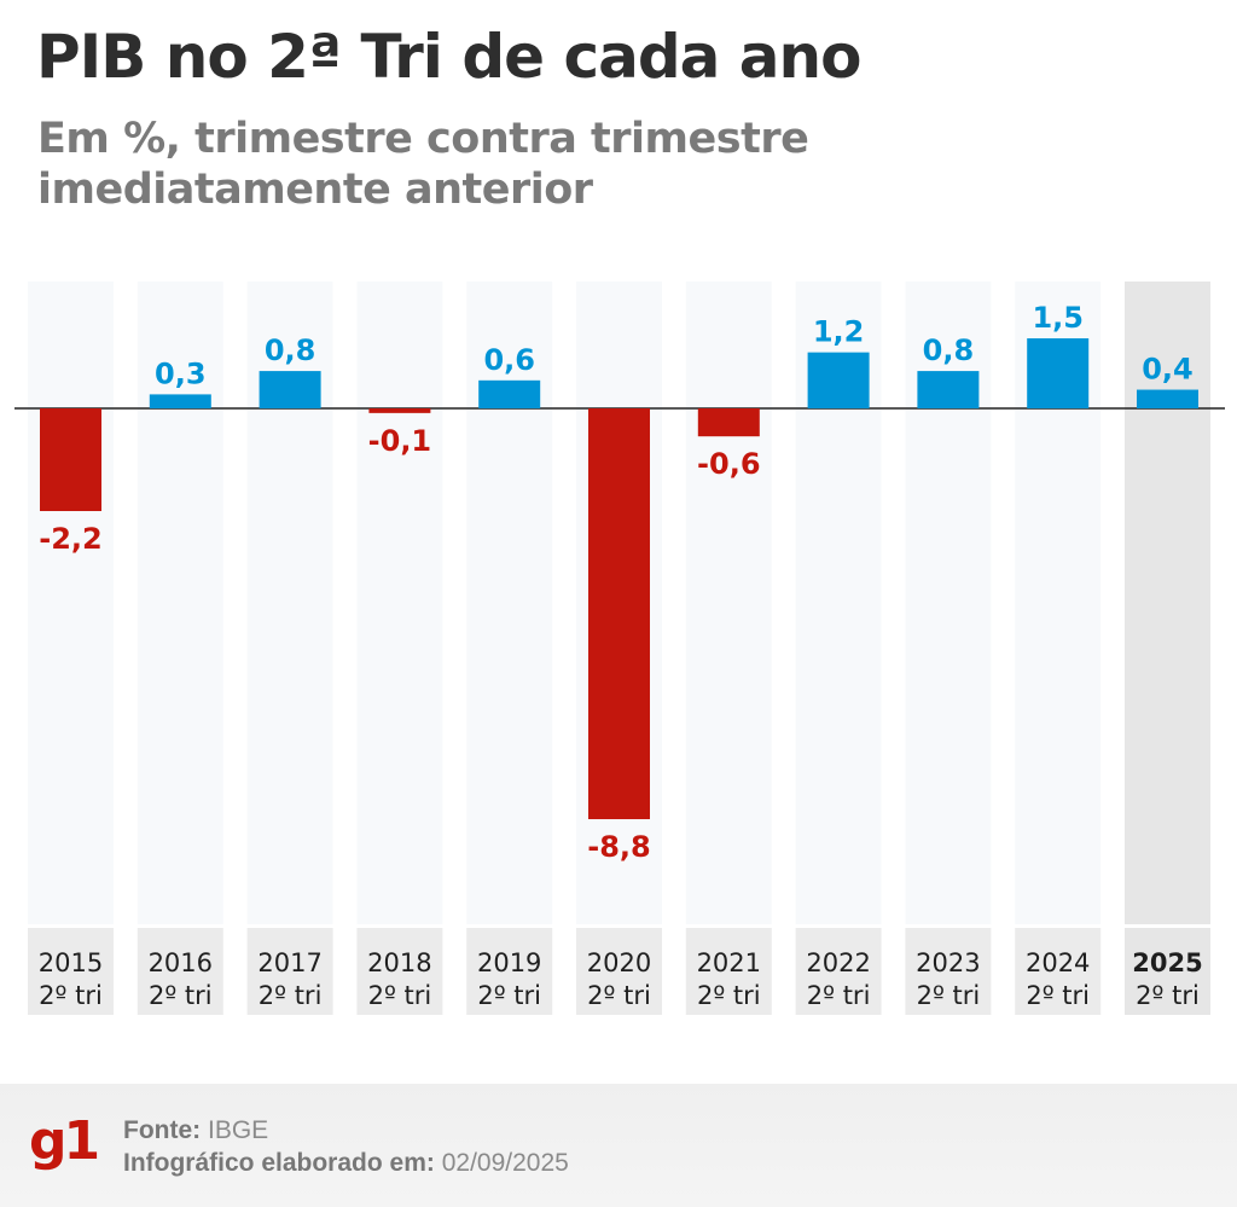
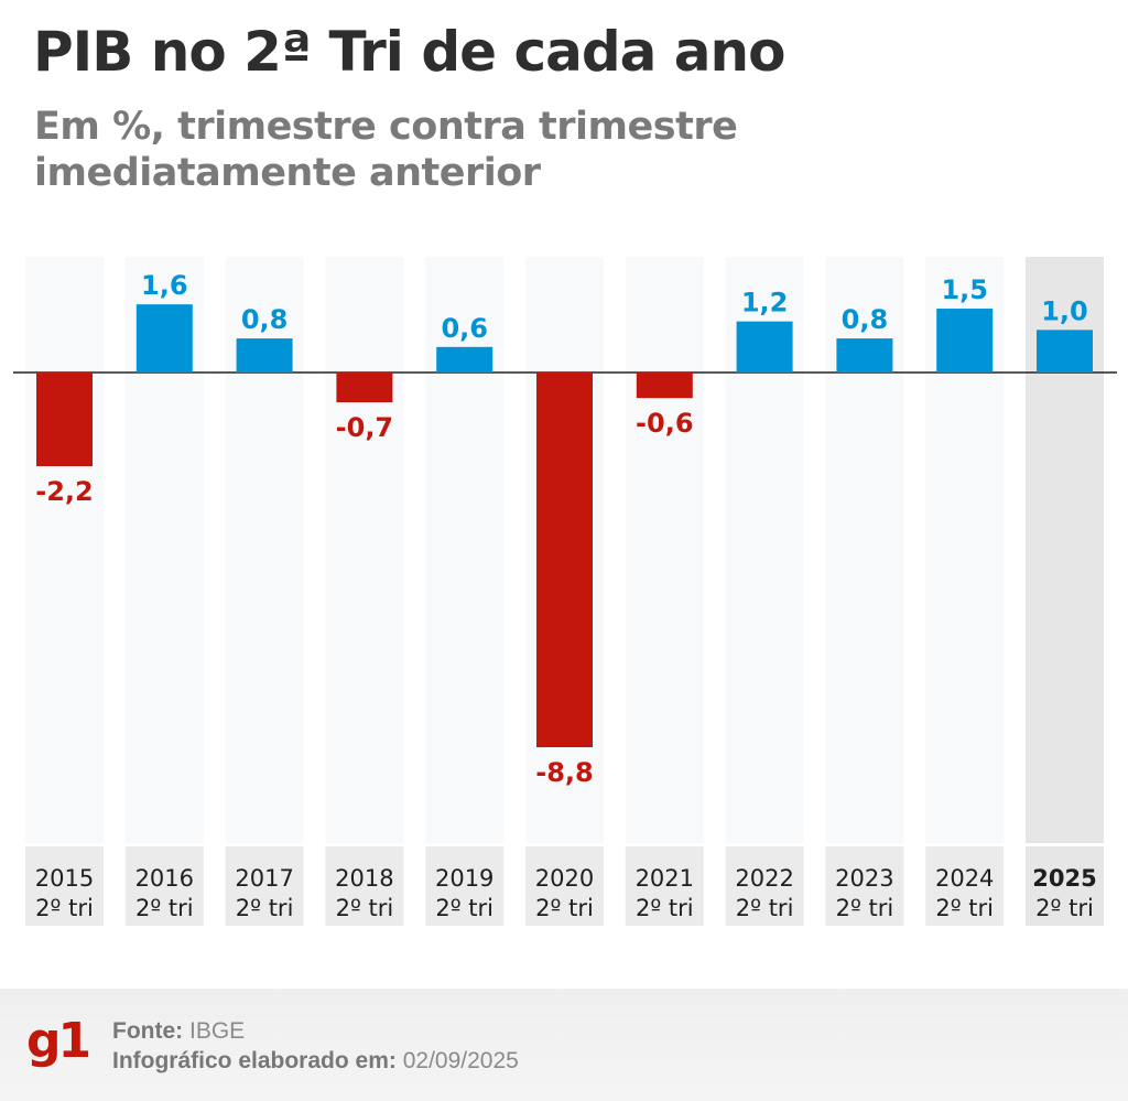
2016: 0,3 -> 1,6
2018: -0,1 -> -0,7
2025: 0,4 -> 1,0
